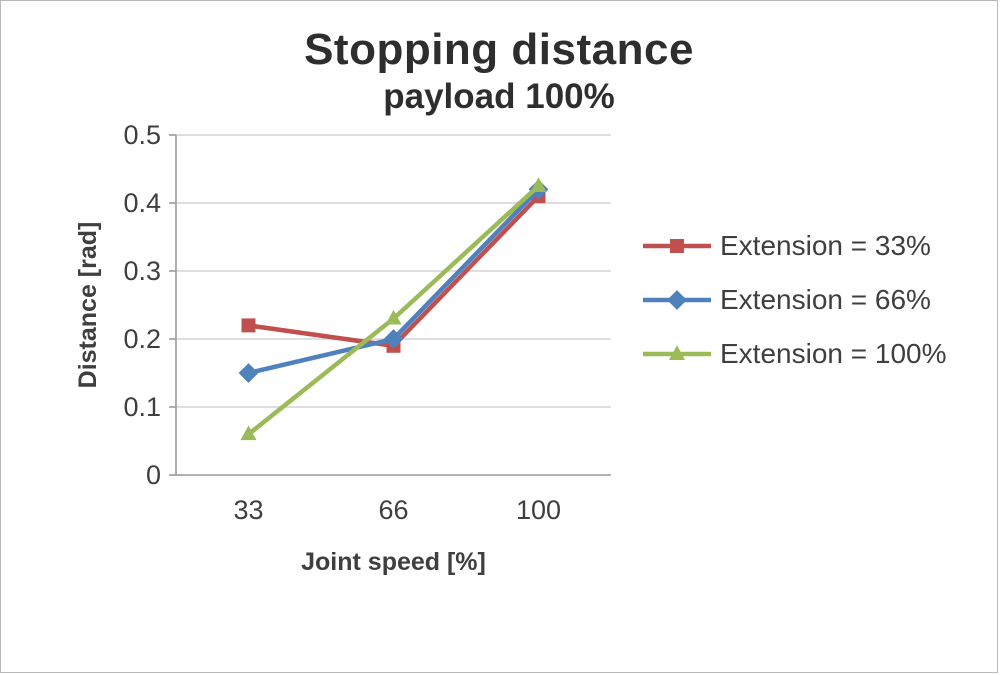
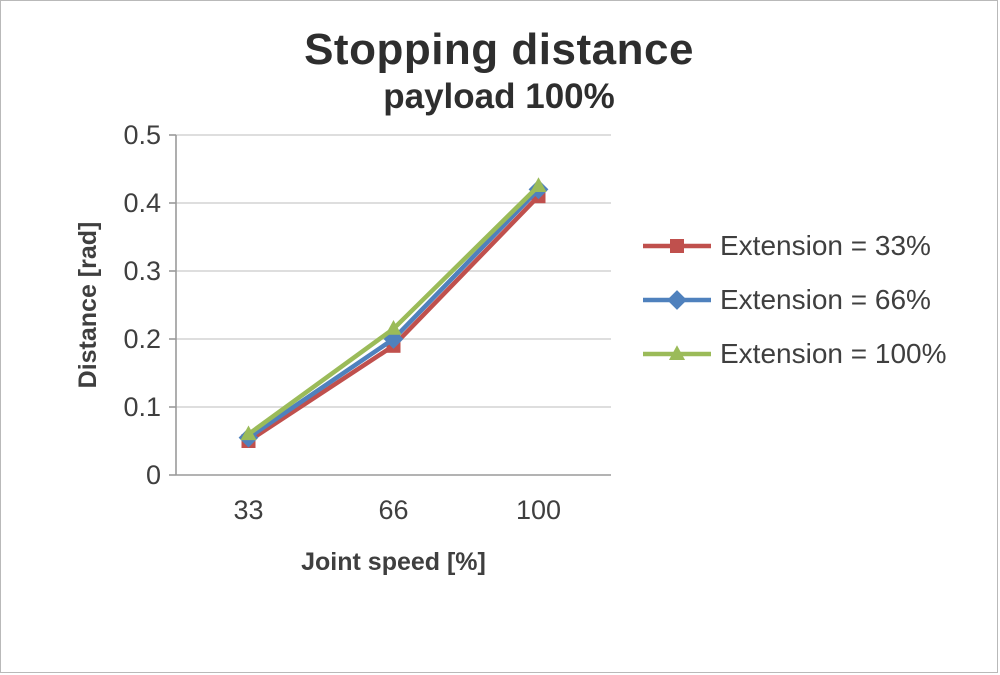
Extension = 33%/33: 0.22 -> 0.05
Extension = 66%/33: 0.15 -> 0.06
Extension = 100%/66: 0.23 -> 0.21
